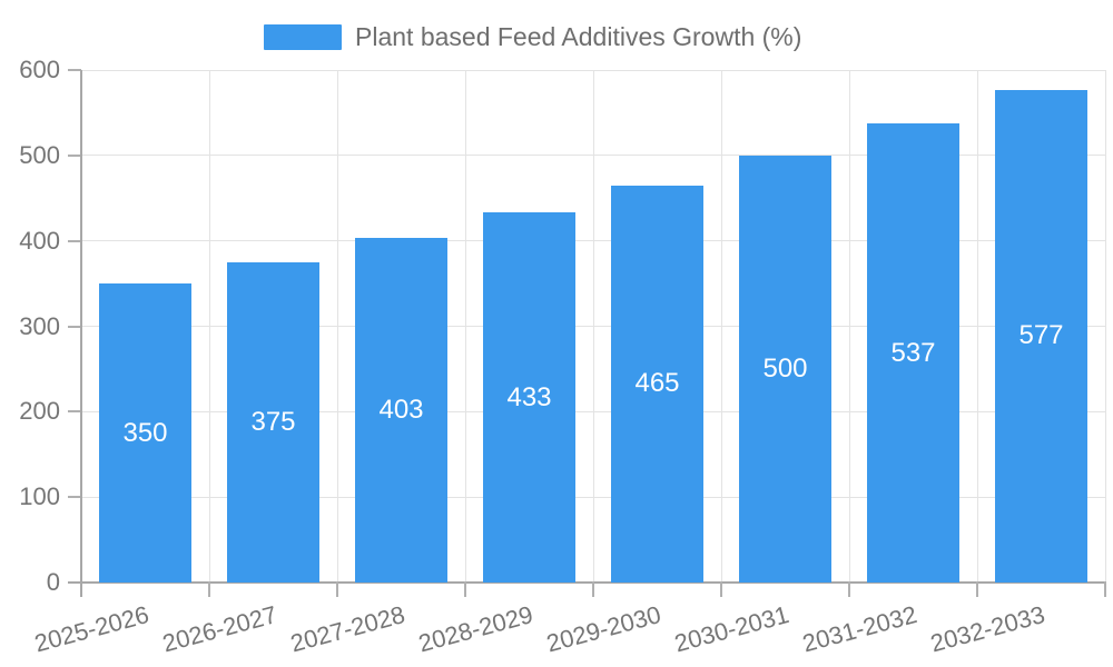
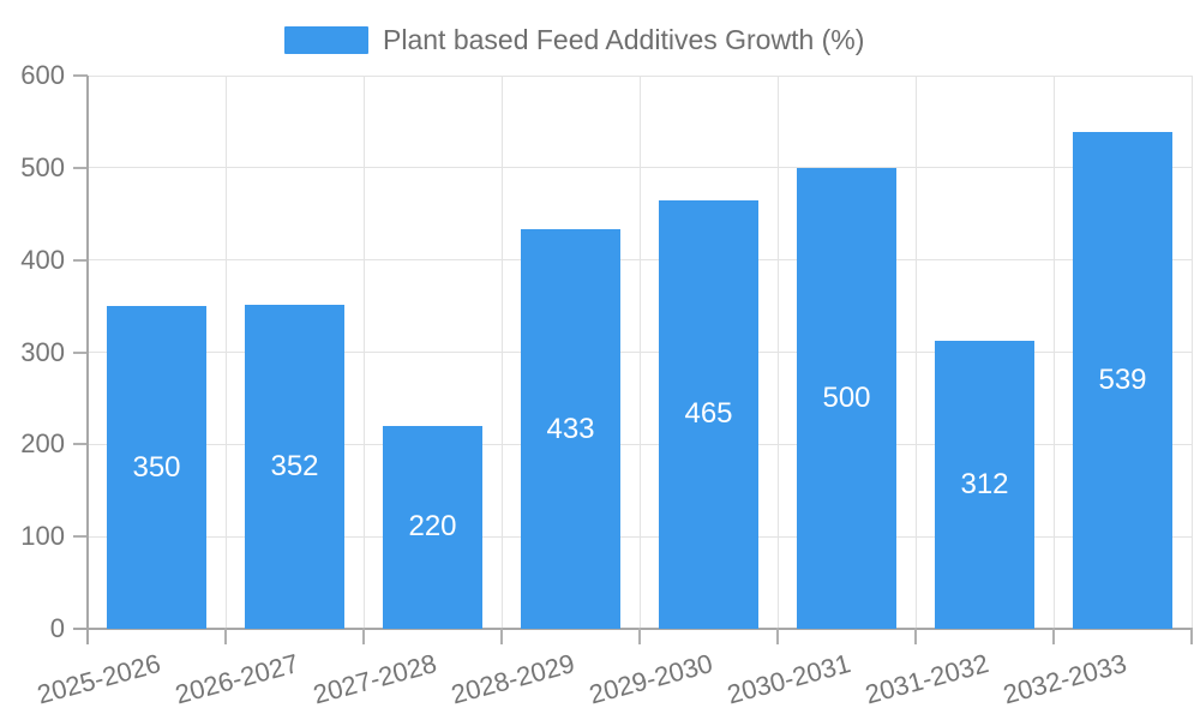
2026-2027: 375 -> 352
2027-2028: 403 -> 220
2031-2032: 537 -> 312
2032-2033: 577 -> 539
